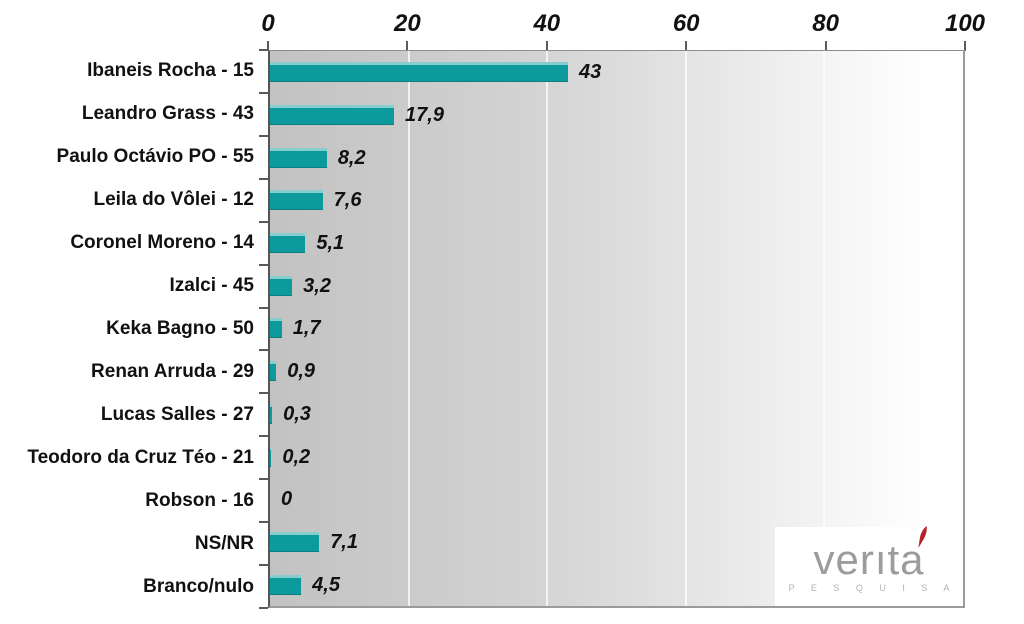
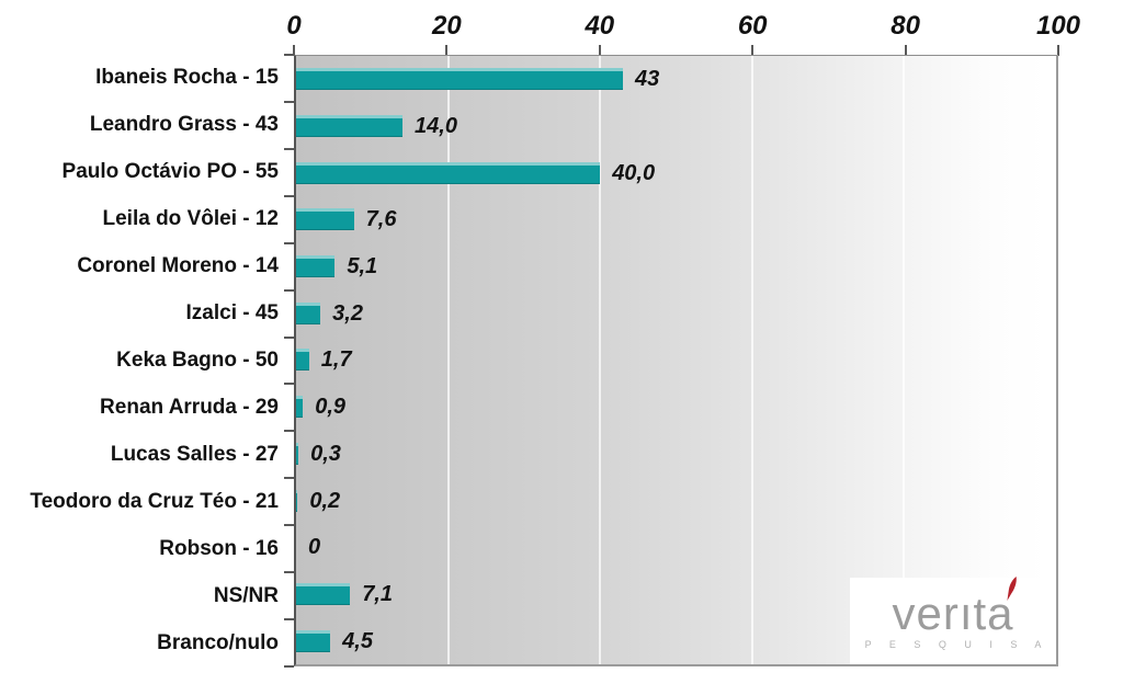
Leandro Grass - 43: 17,9 -> 14,0
Paulo Octávio PO - 55: 8,2 -> 40,0
